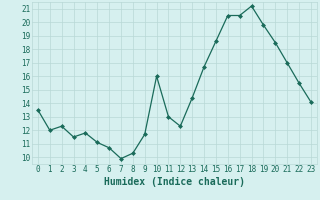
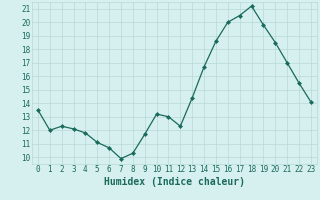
3: 11.5 -> 12.1
10: 16.0 -> 13.2
16: 20.5 -> 20.0
